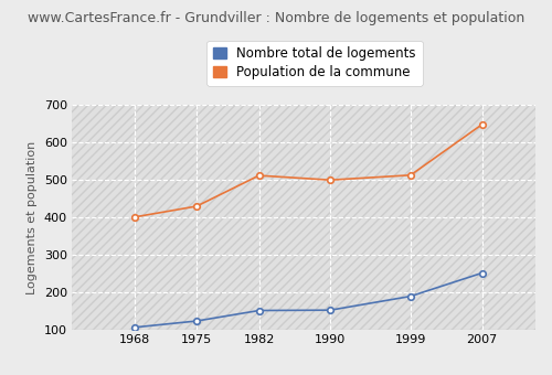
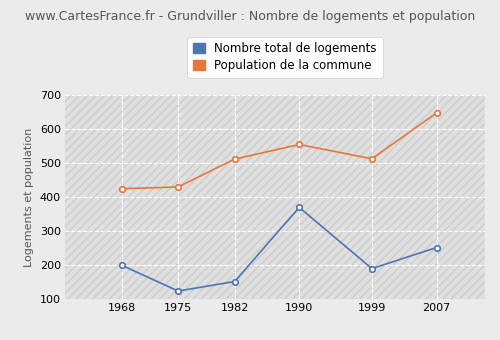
Nombre total de logements/1968: 107 -> 200
Population de la commune/1968: 401 -> 425
Nombre total de logements/1990: 153 -> 370
Population de la commune/1990: 500 -> 555
